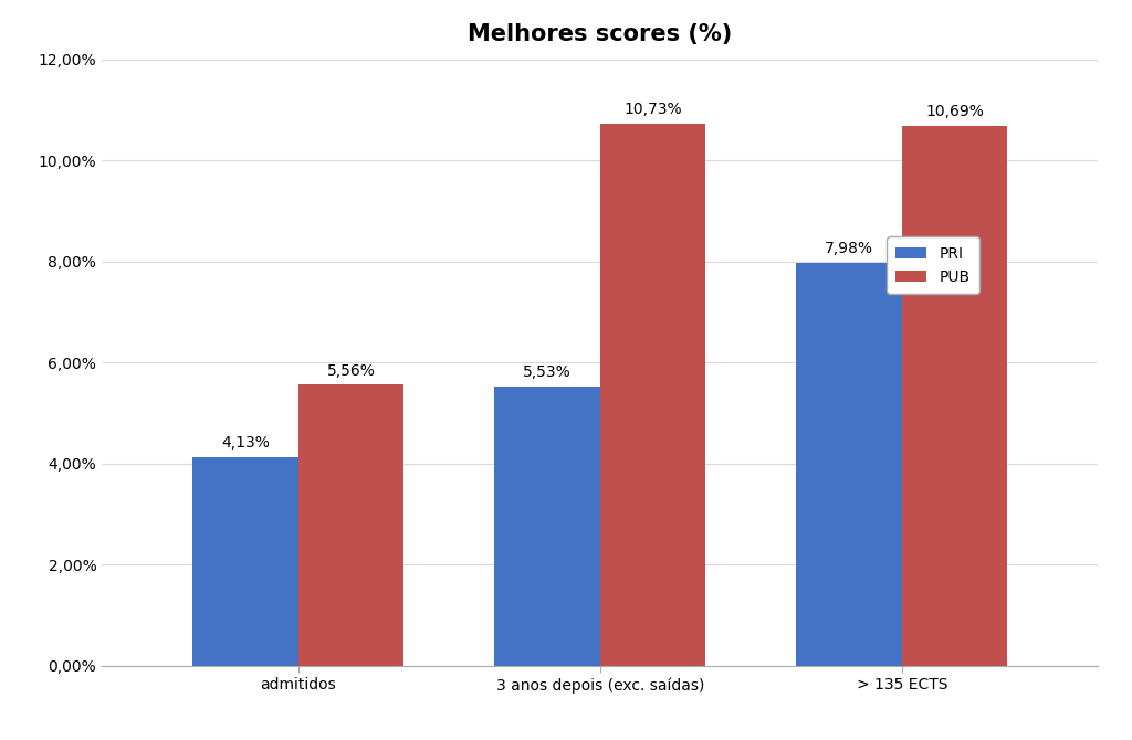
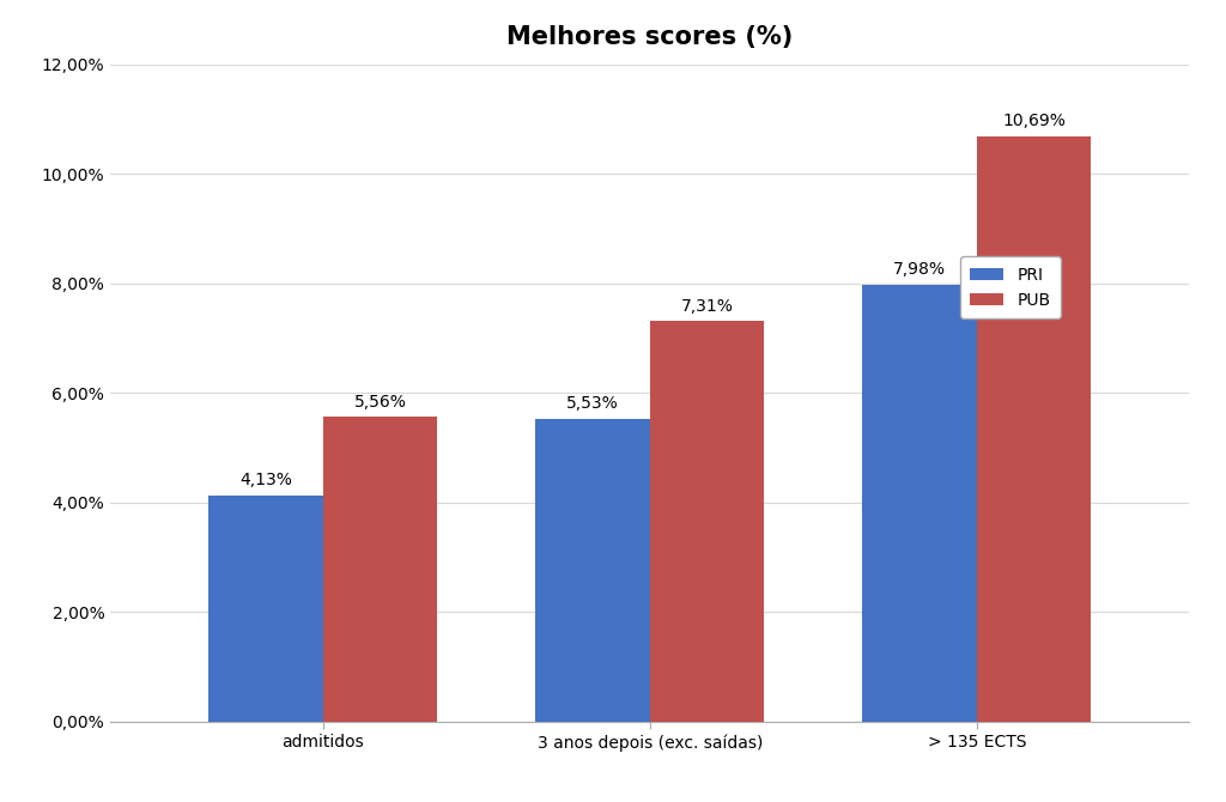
PUB/3 anos depois (exc. saídas): 10,73% -> 7,31%
